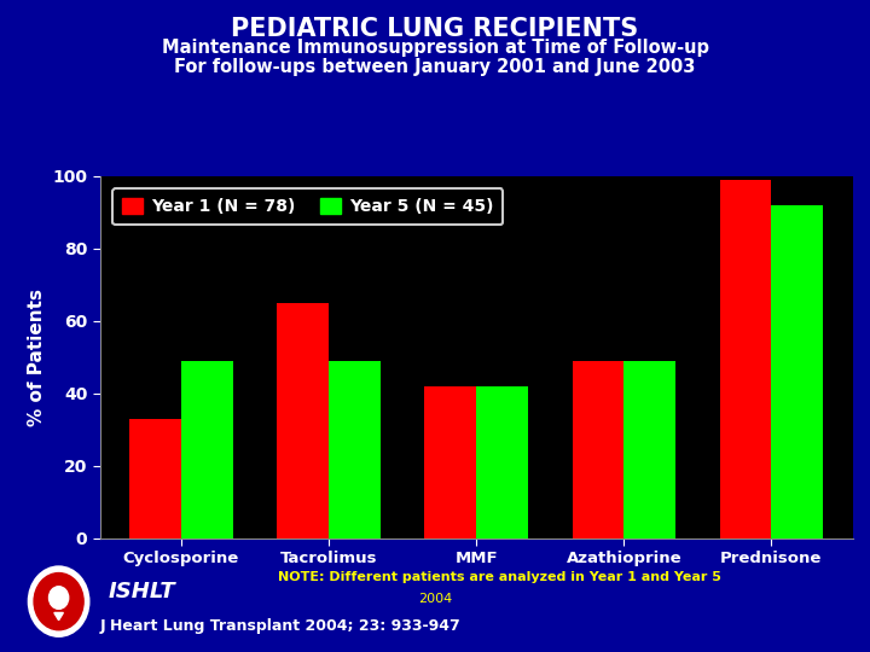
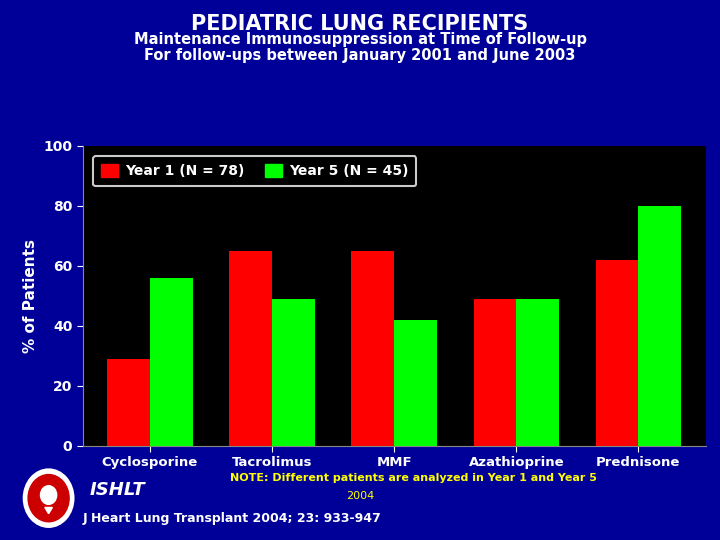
Year 1 (N = 78)/Cyclosporine: 33 -> 29
Year 5 (N = 45)/Cyclosporine: 49 -> 56
Year 1 (N = 78)/MMF: 42 -> 65
Year 1 (N = 78)/Prednisone: 99 -> 62
Year 5 (N = 45)/Prednisone: 92 -> 80
